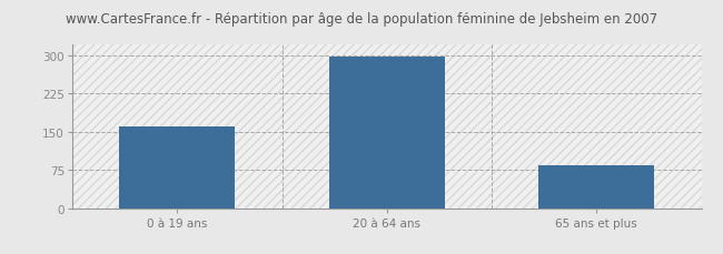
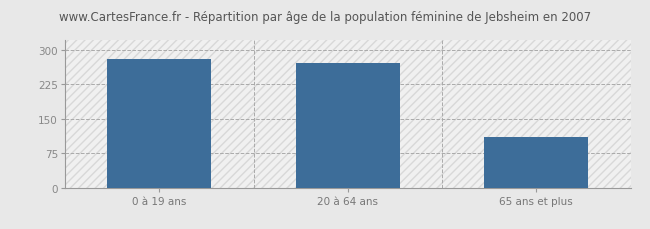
0 à 19 ans: 160 -> 280
20 à 64 ans: 298 -> 270
65 ans et plus: 85 -> 110
